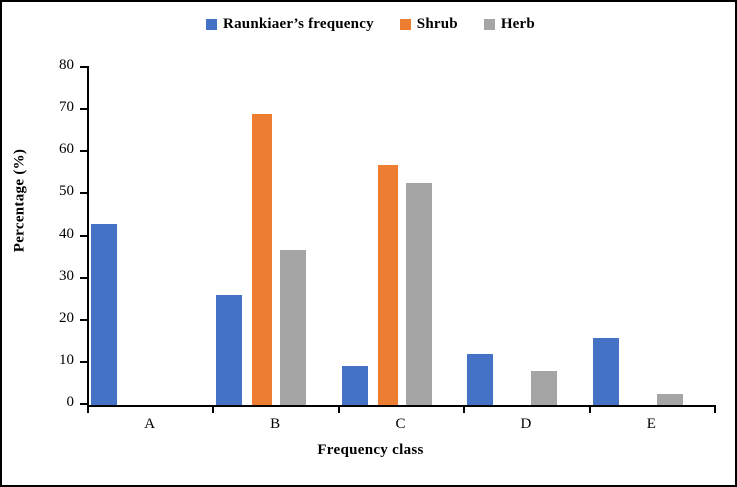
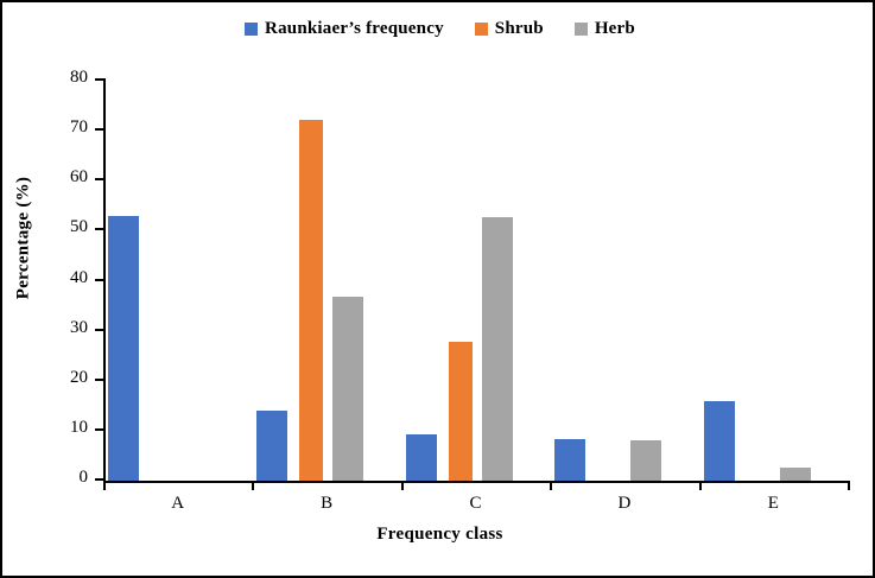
Raunkiaer’s frequency/A: 43 -> 53
Raunkiaer’s frequency/B: 26 -> 14
Shrub/B: 69 -> 72
Shrub/C: 57 -> 28
Raunkiaer’s frequency/D: 12 -> 8
